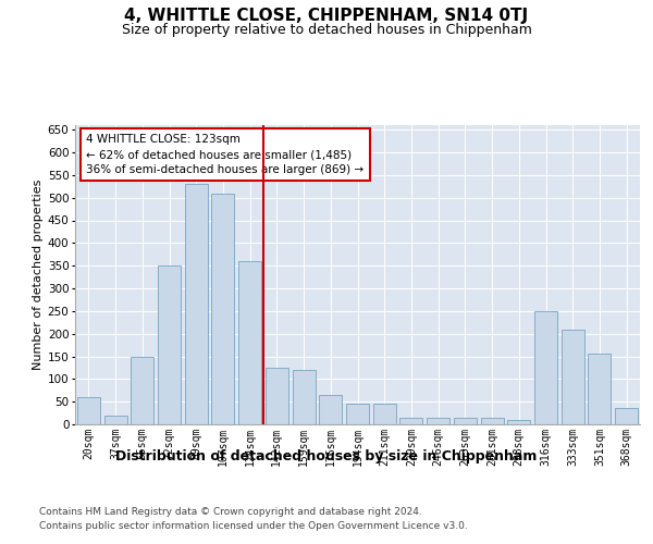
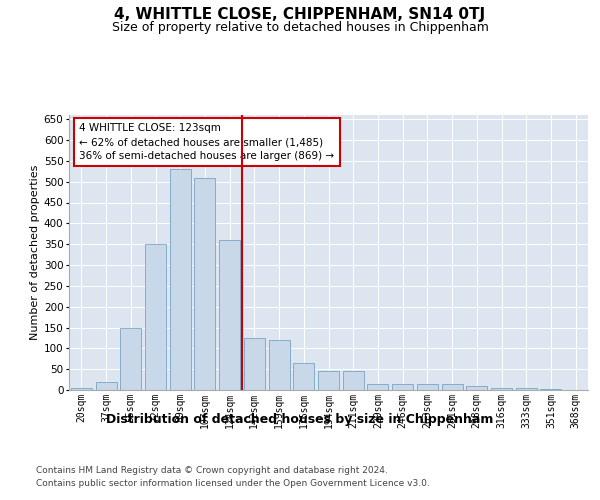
20sqm: 60 -> 5
316sqm: 250 -> 5
333sqm: 210 -> 5
351sqm: 155 -> 2
368sqm: 35 -> 1
